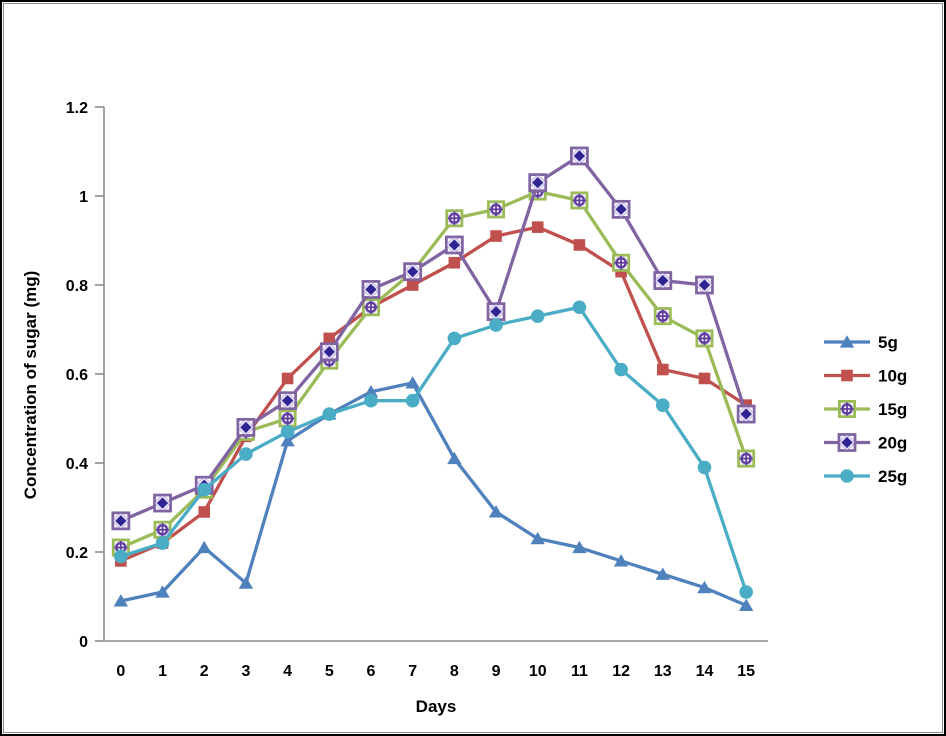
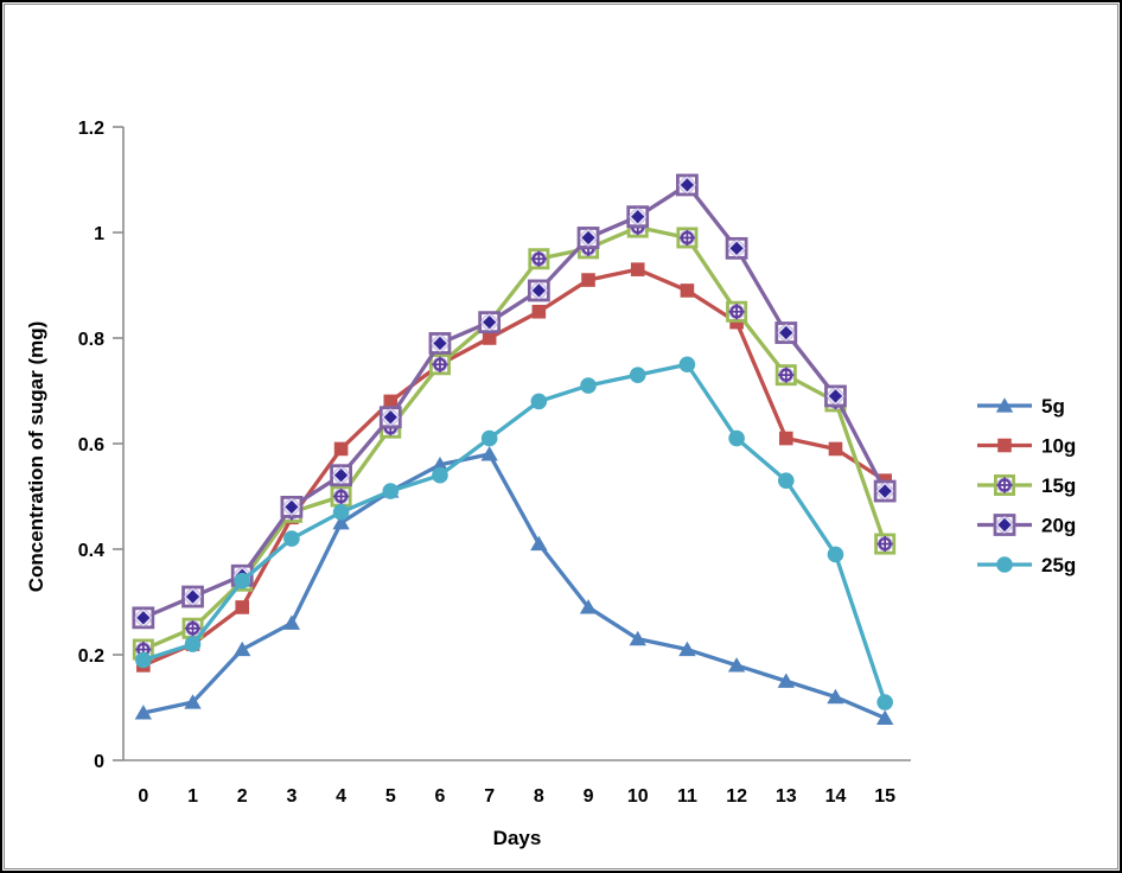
5g/3: 0.13 -> 0.26
25g/7: 0.54 -> 0.61
20g/9: 0.74 -> 0.99
20g/14: 0.80 -> 0.69
